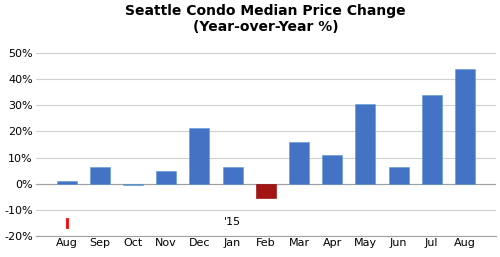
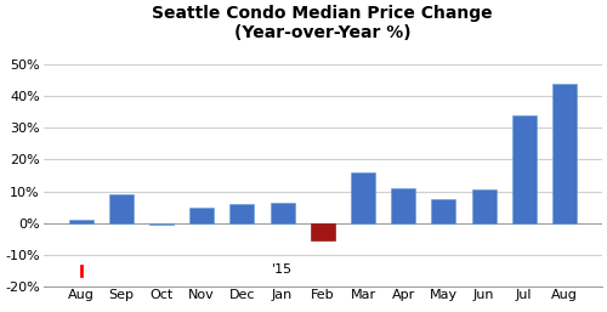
Sep: 6.5% -> 9.0%
Dec: 21.5% -> 6.0%
May: 30.5% -> 7.5%
Jun: 6.5% -> 10.5%
